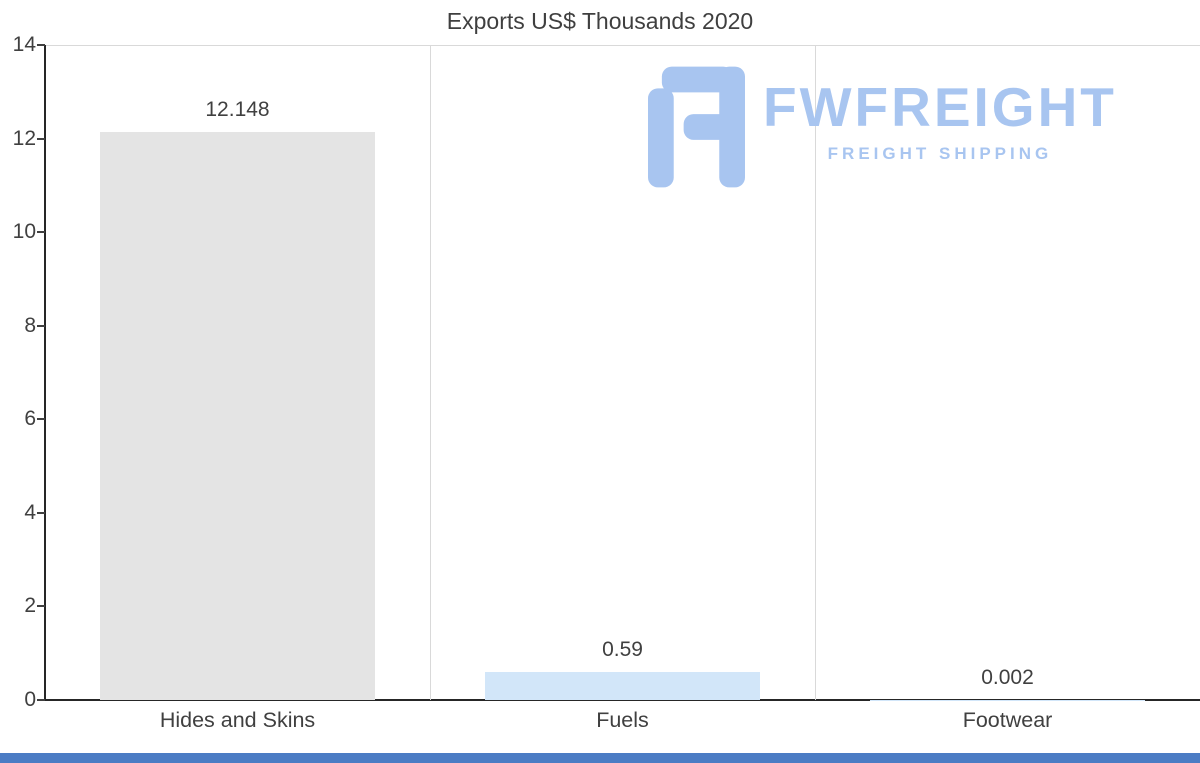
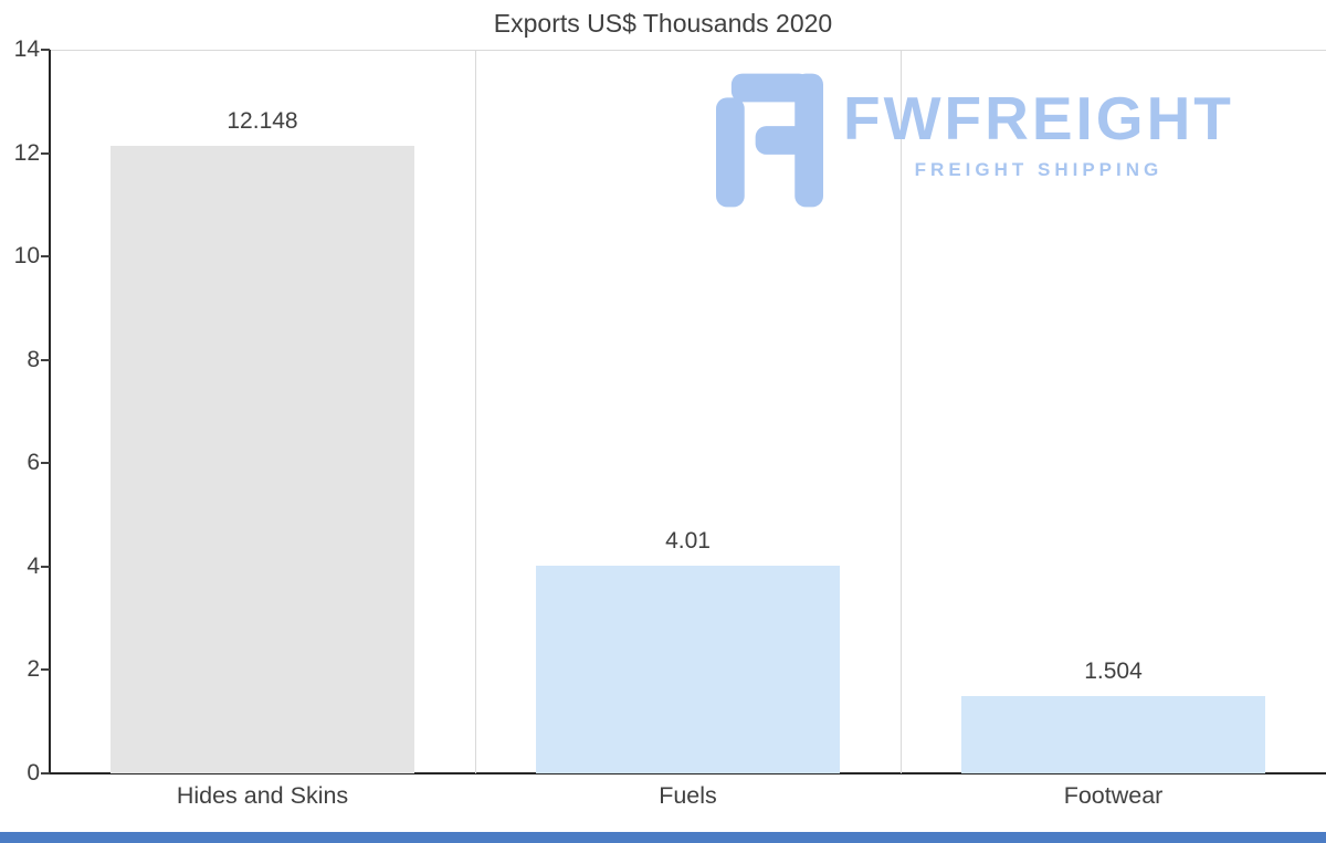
Fuels: 0.59 -> 4.01
Footwear: 0.002 -> 1.504
